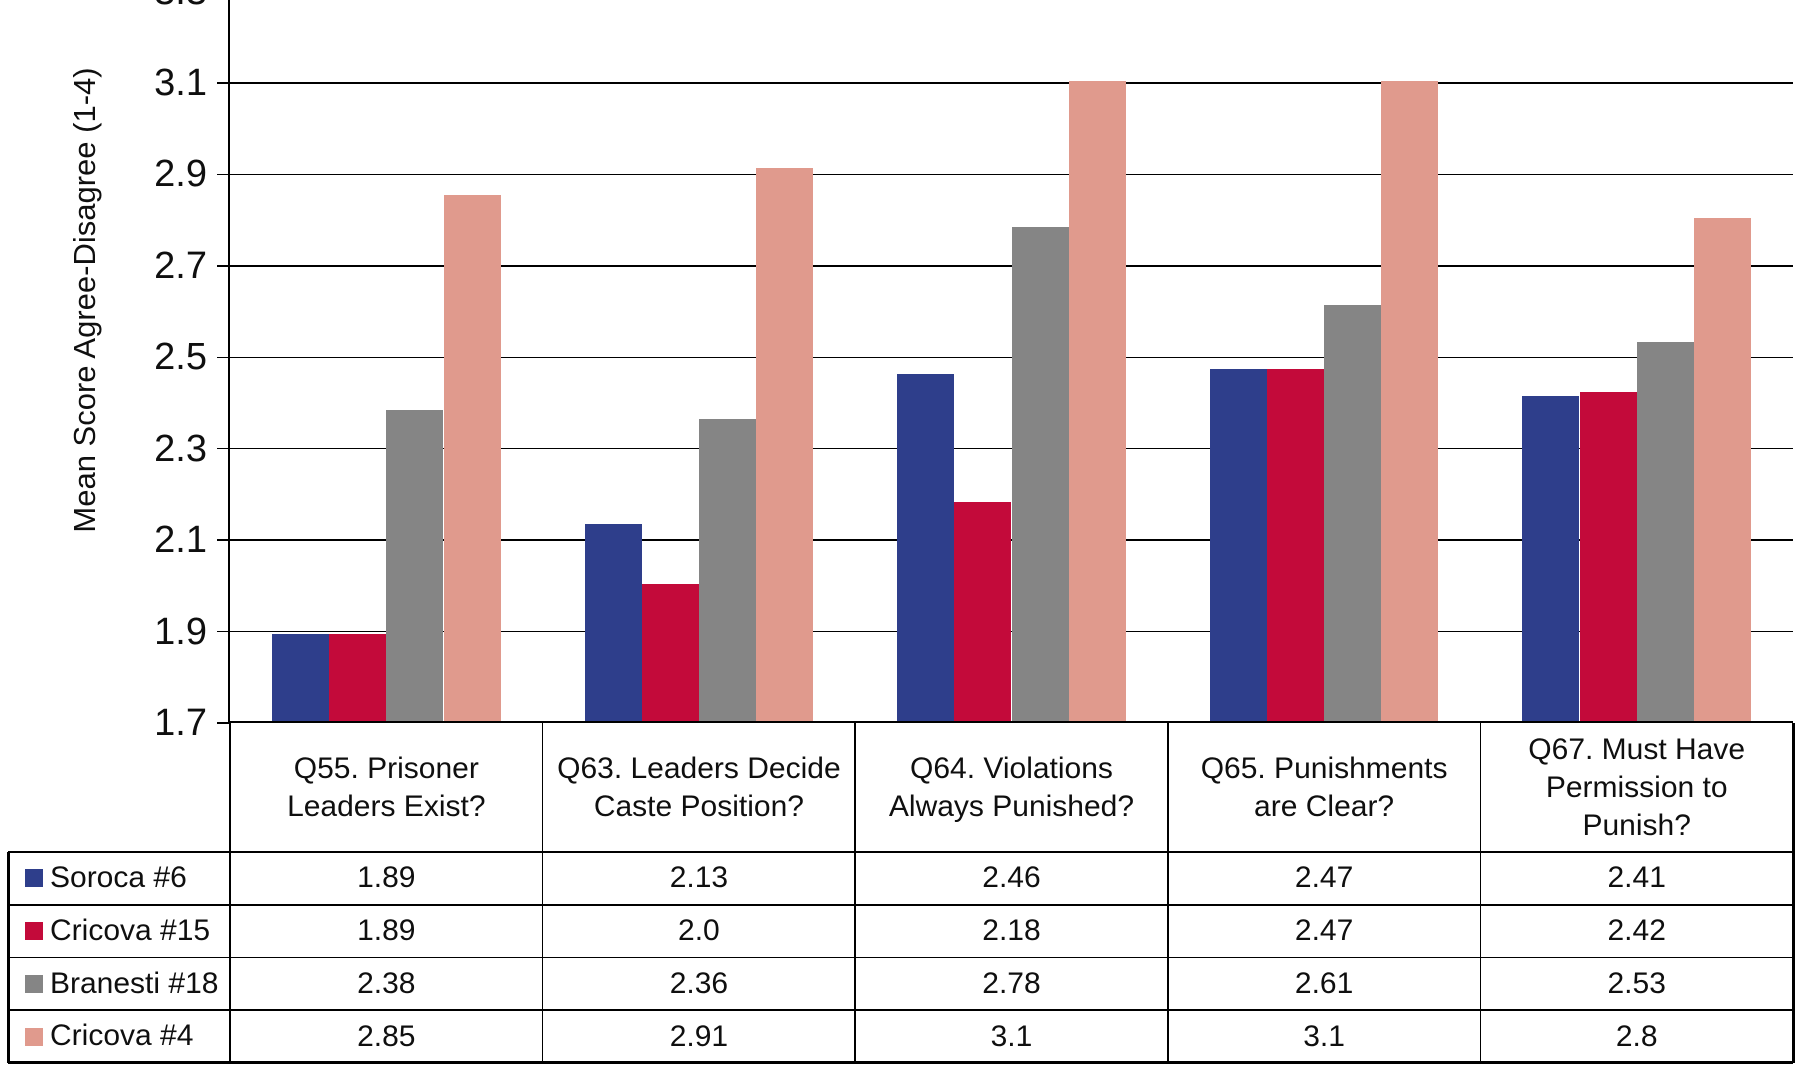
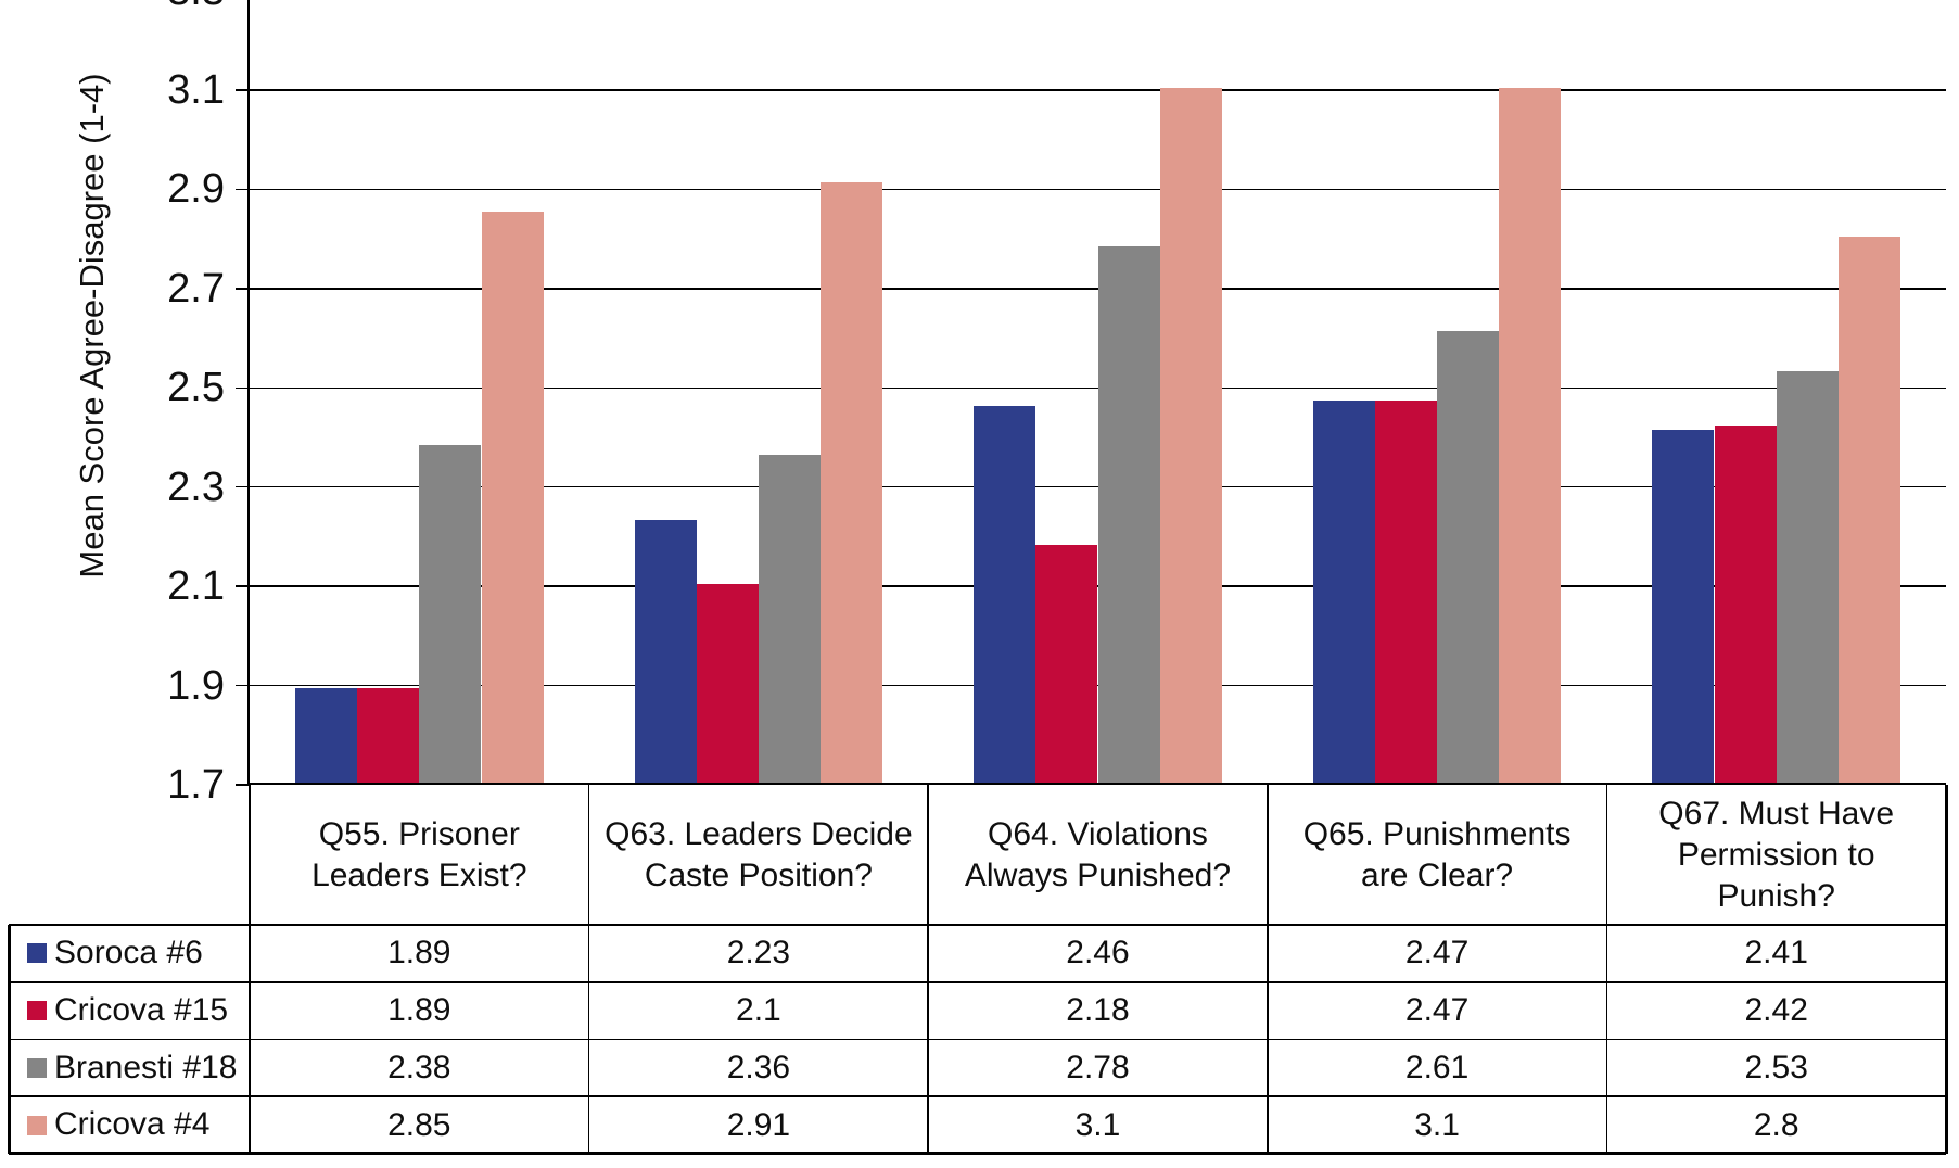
Soroca #6/Q63. Leaders Decide Caste Position?: 2.13 -> 2.23
Cricova #15/Q63. Leaders Decide Caste Position?: 2.0 -> 2.1
